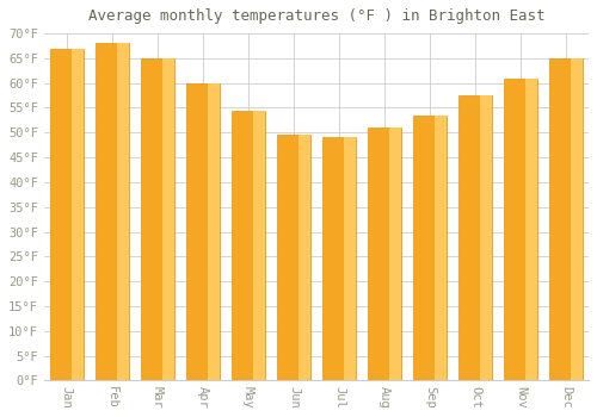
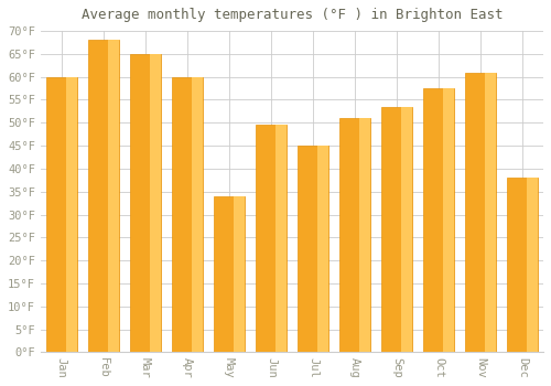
Jan: 67.0°F -> 60.0°F
May: 54.5°F -> 34.0°F
Jul: 49.0°F -> 45.0°F
Dec: 65.0°F -> 38.0°F
